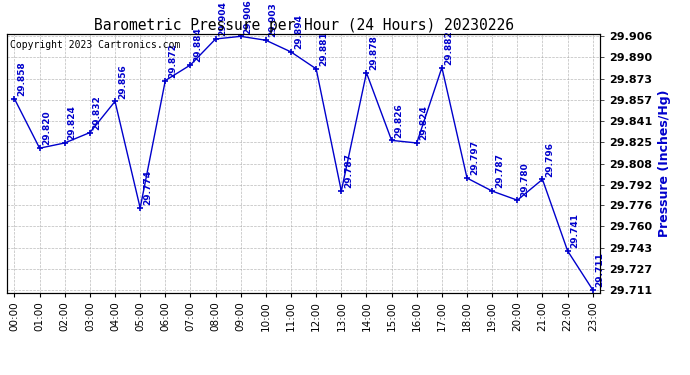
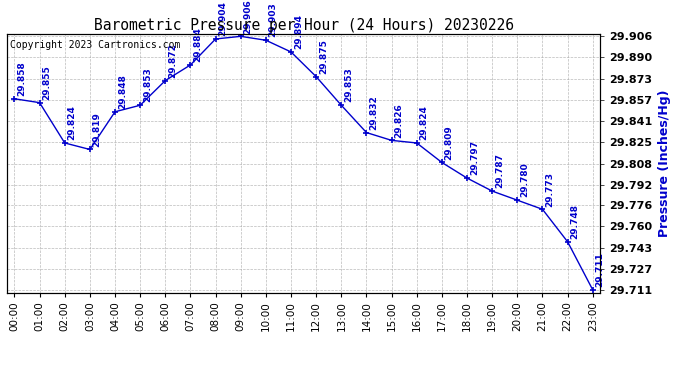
01:00: 29.820 -> 29.855
03:00: 29.832 -> 29.819
04:00: 29.856 -> 29.848
05:00: 29.774 -> 29.853
12:00: 29.881 -> 29.875
13:00: 29.787 -> 29.853
14:00: 29.878 -> 29.832
17:00: 29.882 -> 29.809
21:00: 29.796 -> 29.773
22:00: 29.741 -> 29.748
